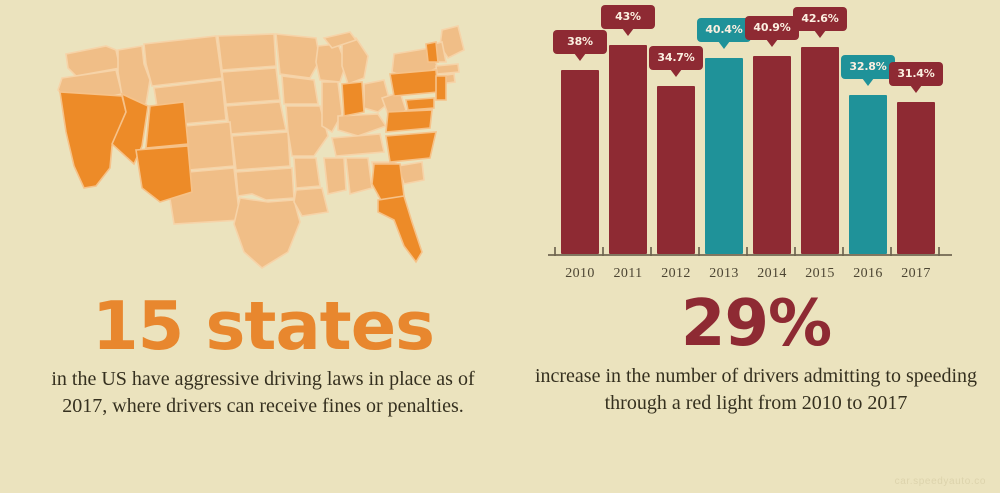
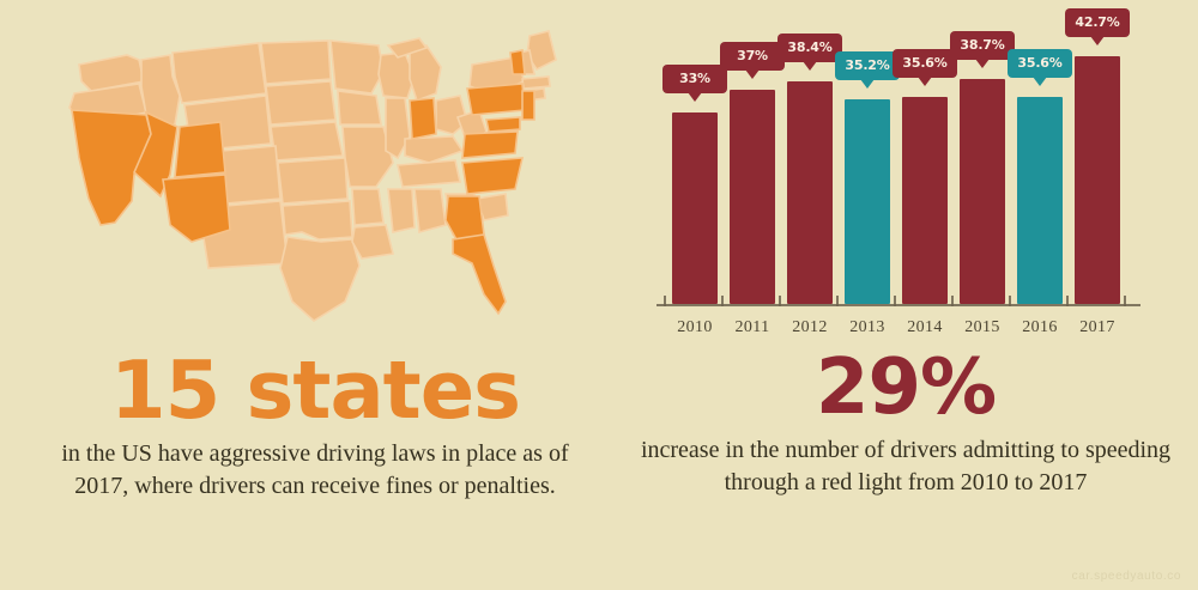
2010: 38% -> 33%
2011: 43% -> 37%
2012: 34.7% -> 38.4%
2013: 40.4% -> 35.2%
2014: 40.9% -> 35.6%
2015: 42.6% -> 38.7%
2016: 32.8% -> 35.6%
2017: 31.4% -> 42.7%
